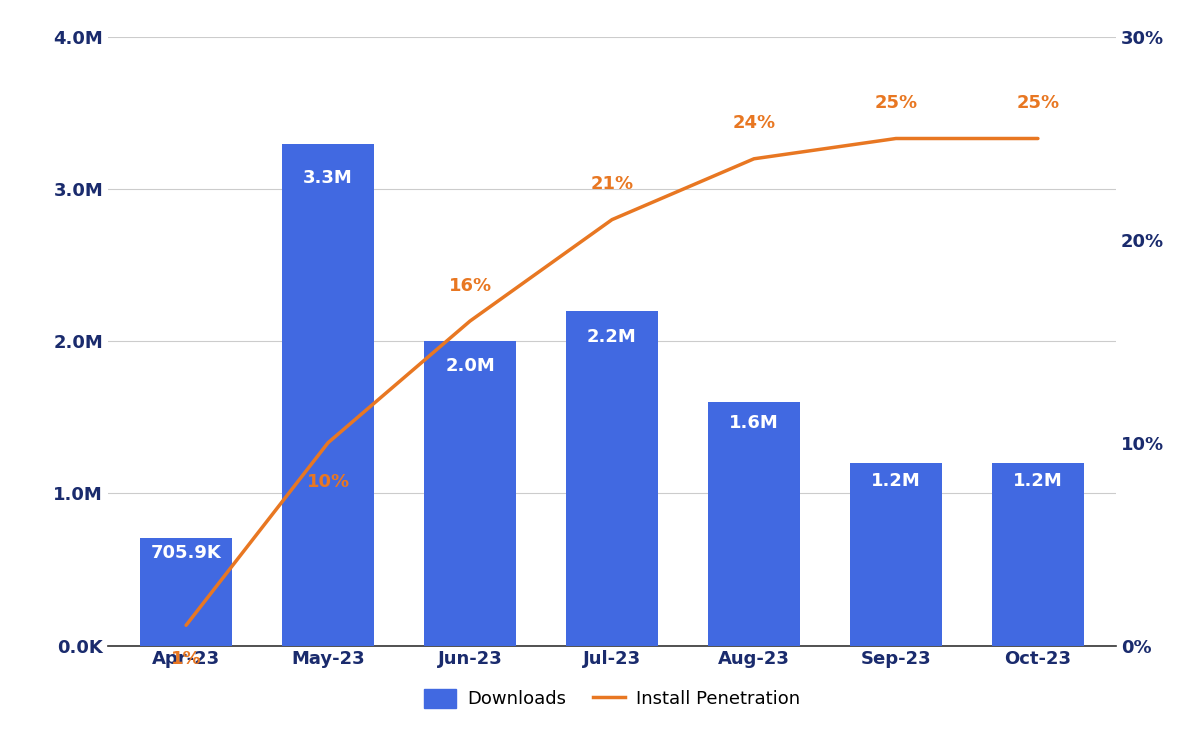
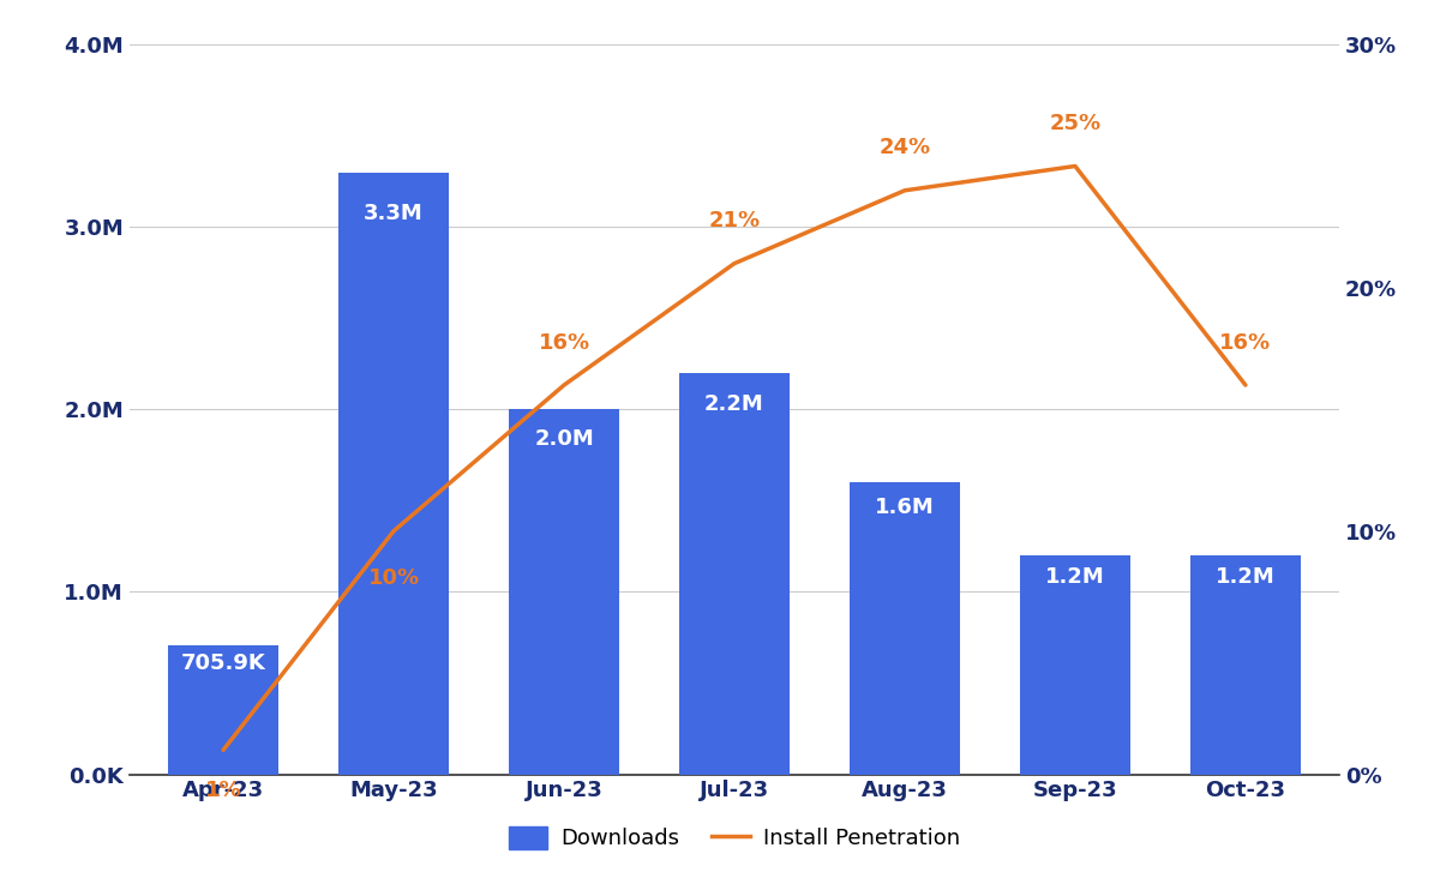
Install Penetration/Oct-23: 25% -> 16%
